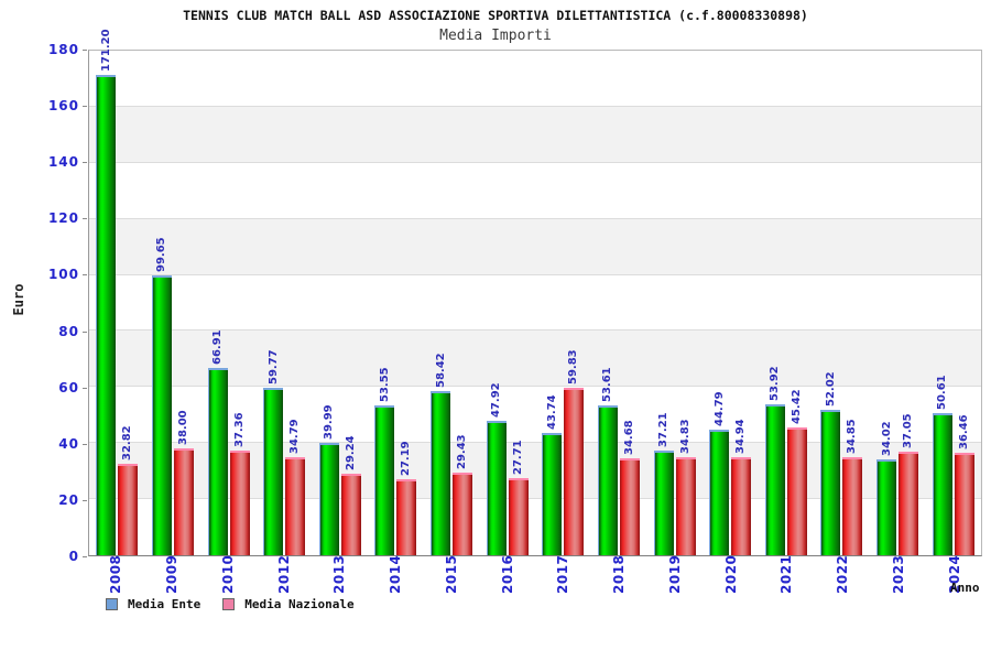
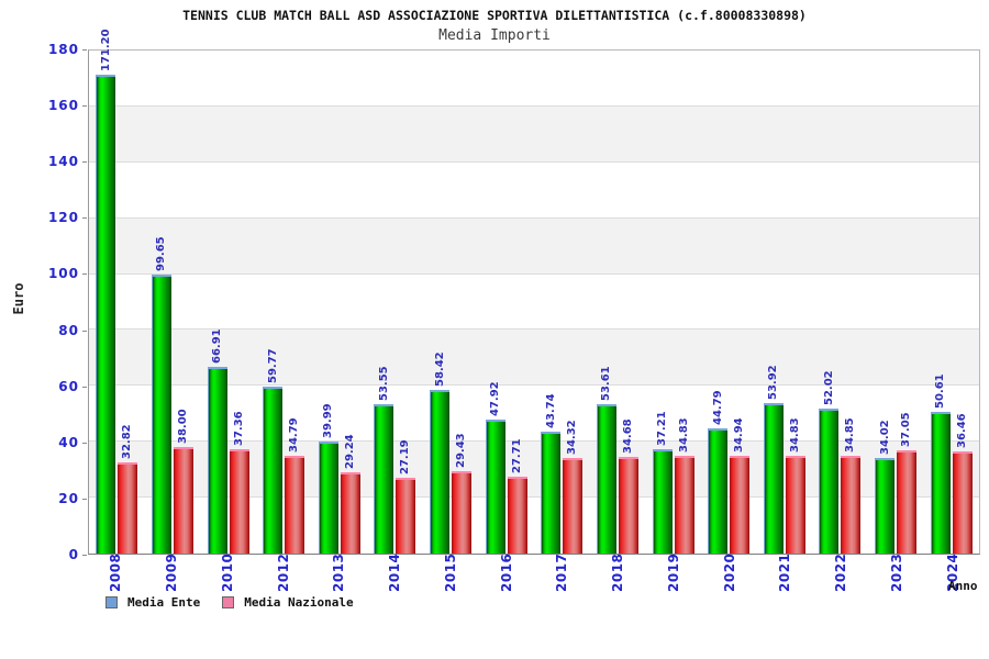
Media Nazionale/2017: 59.83 -> 34.32
Media Nazionale/2021: 45.42 -> 34.83
